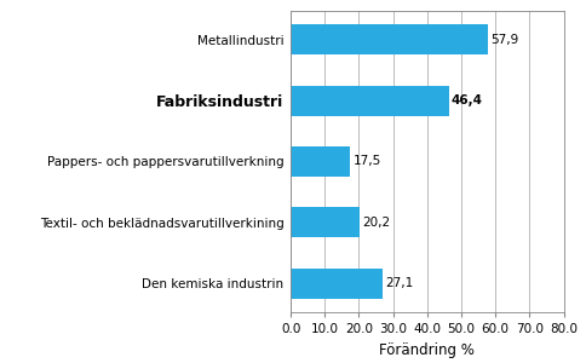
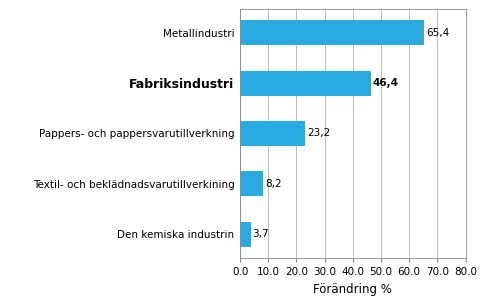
Metallindustri: 57,9 -> 65,4
Pappers- och pappersvarutillverkning: 17,5 -> 23,2
Textil- och beklädnadsvarutillverkining: 20,2 -> 8,2
Den kemiska industrin: 27,1 -> 3,7
